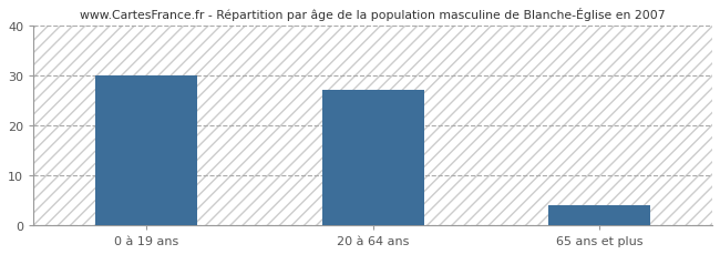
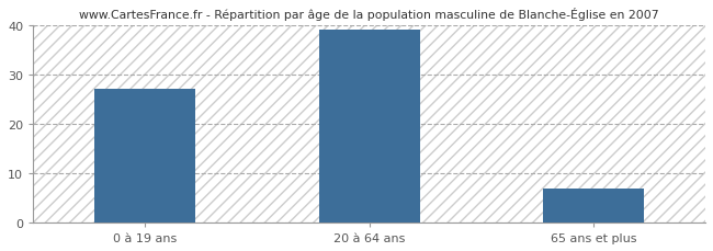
0 à 19 ans: 30 -> 27
20 à 64 ans: 27 -> 39
65 ans et plus: 4 -> 7
